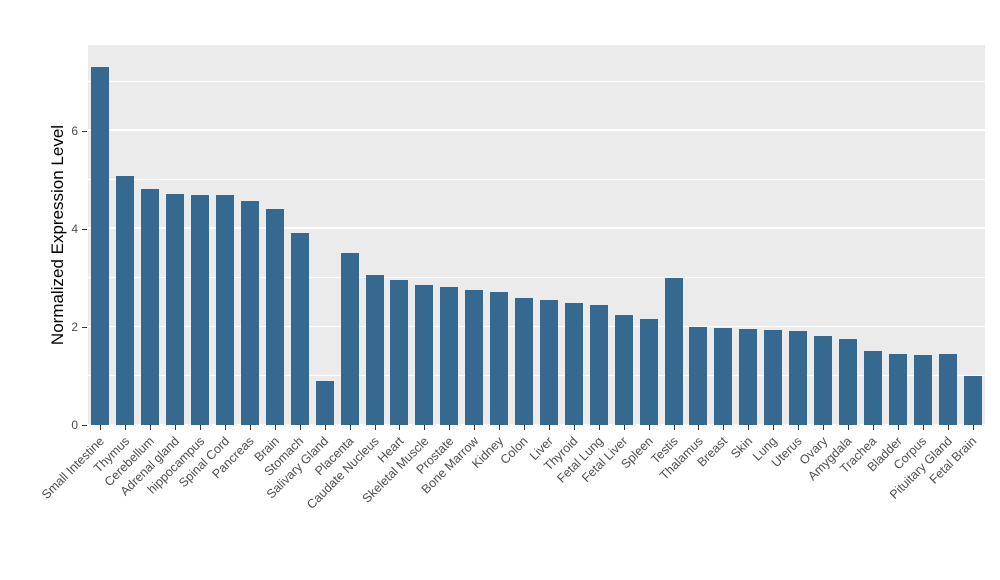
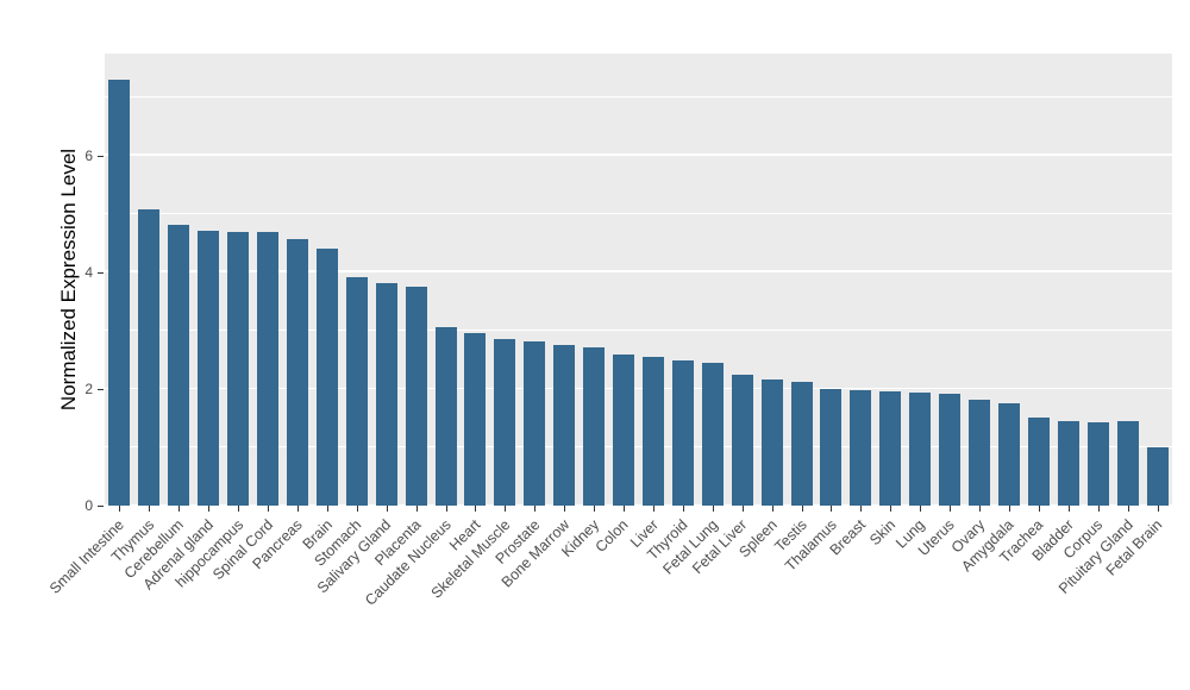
Salivary Gland: 0.9 -> 3.8
Placenta: 3.5 -> 3.8
Testis: 3.0 -> 2.1
